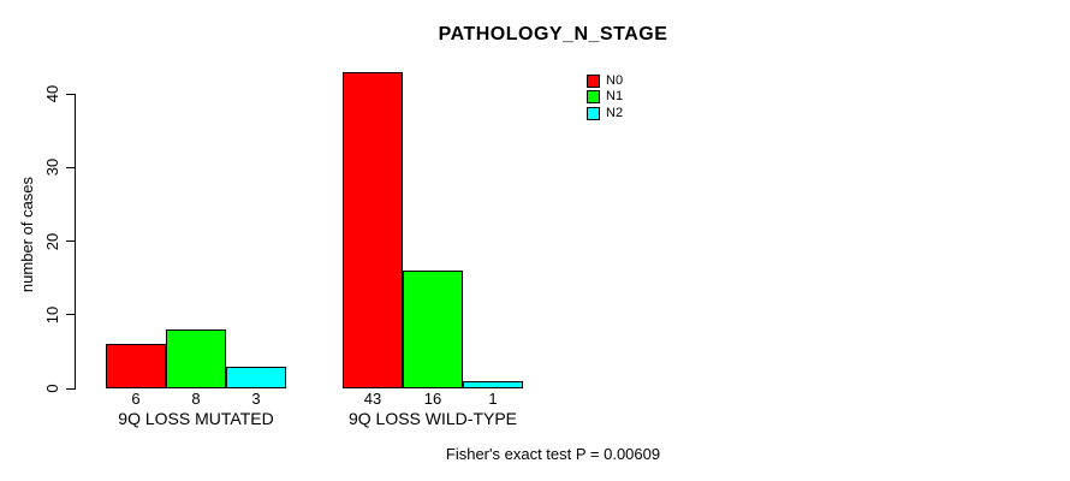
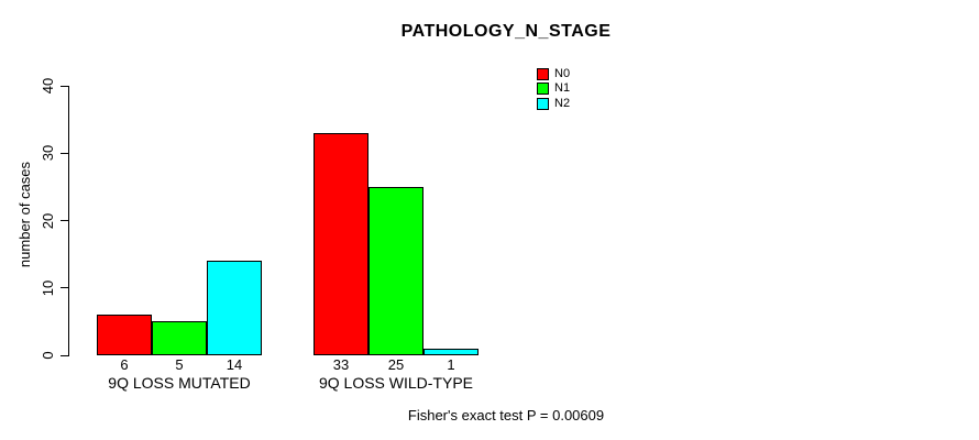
N1/9Q LOSS MUTATED: 8 -> 5
N2/9Q LOSS MUTATED: 3 -> 14
N0/9Q LOSS WILD-TYPE: 43 -> 33
N1/9Q LOSS WILD-TYPE: 16 -> 25
